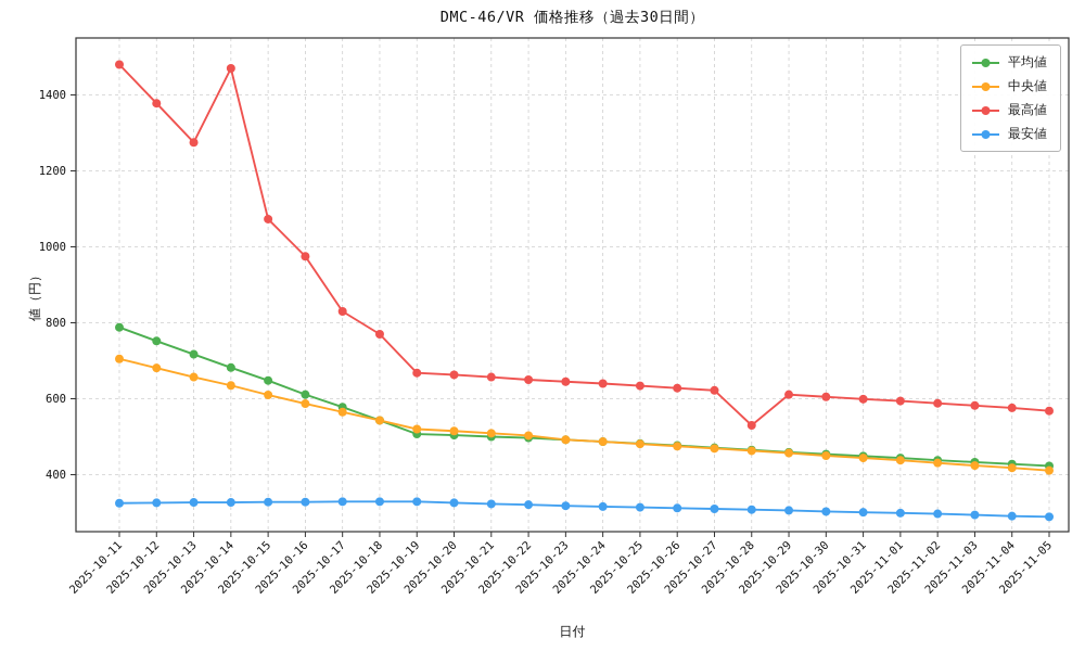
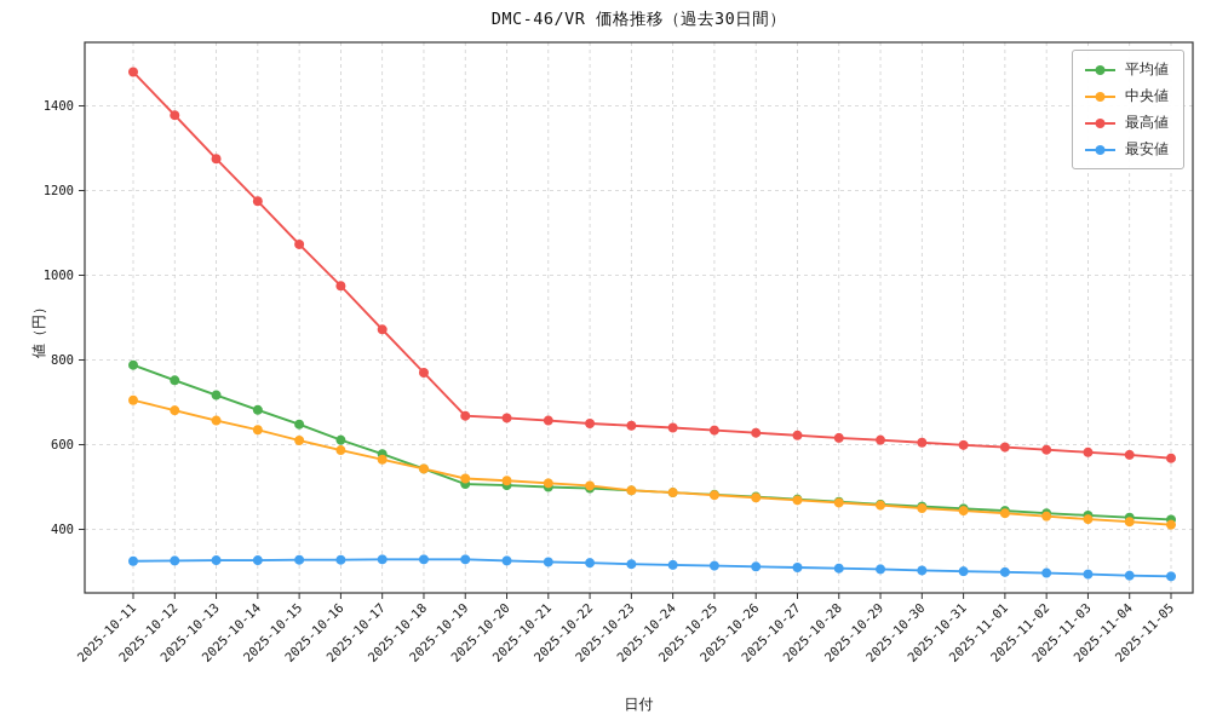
最高値/2025-10-14: 1470 -> 1180
最高値/2025-10-17: 830 -> 870
最高値/2025-10-28: 530 -> 620
